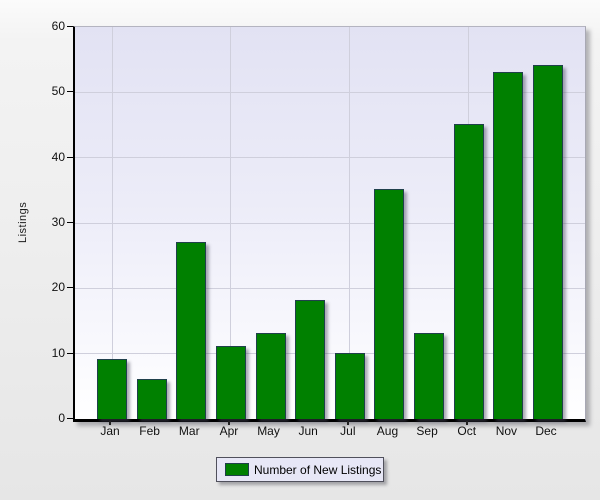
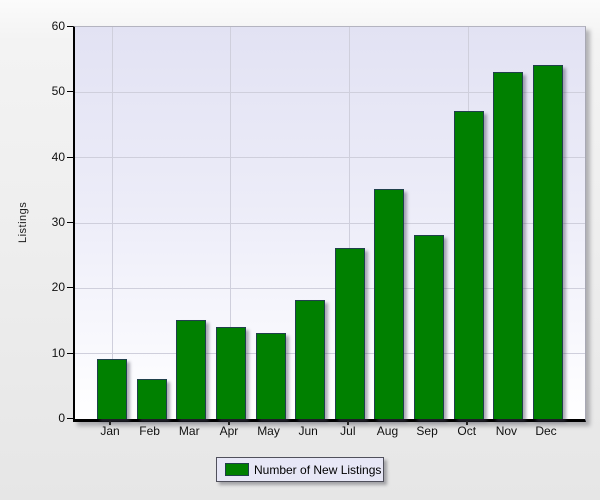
Mar: 27 -> 15
Apr: 11 -> 14
Jul: 10 -> 26
Sep: 13 -> 28
Oct: 45 -> 47
